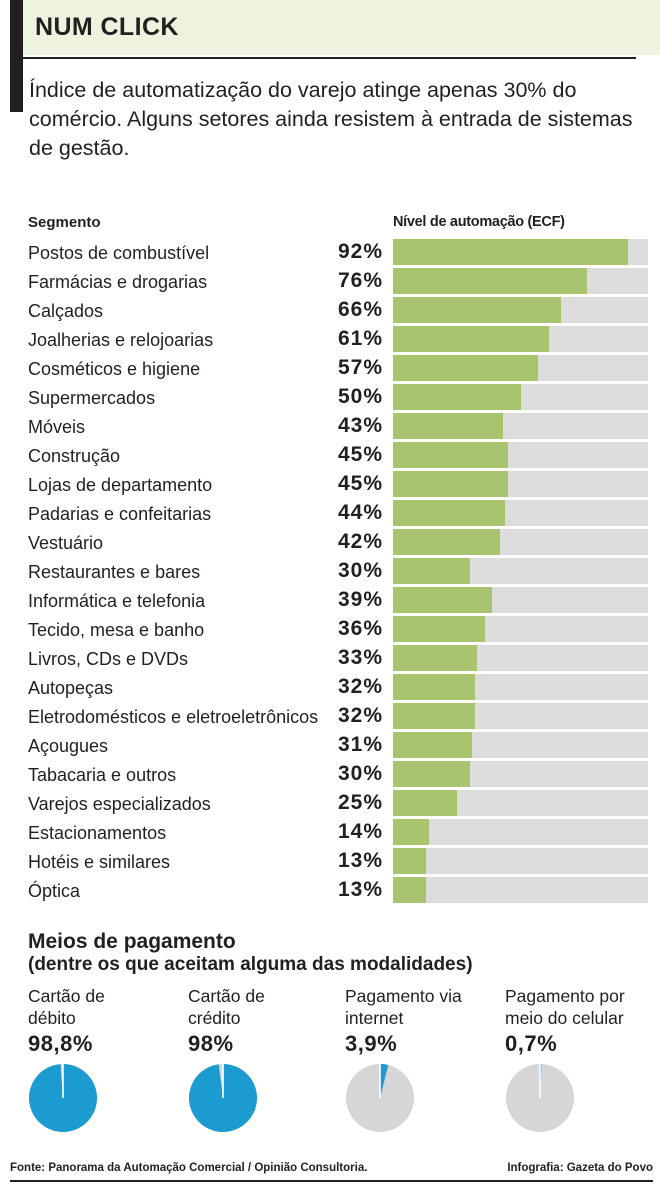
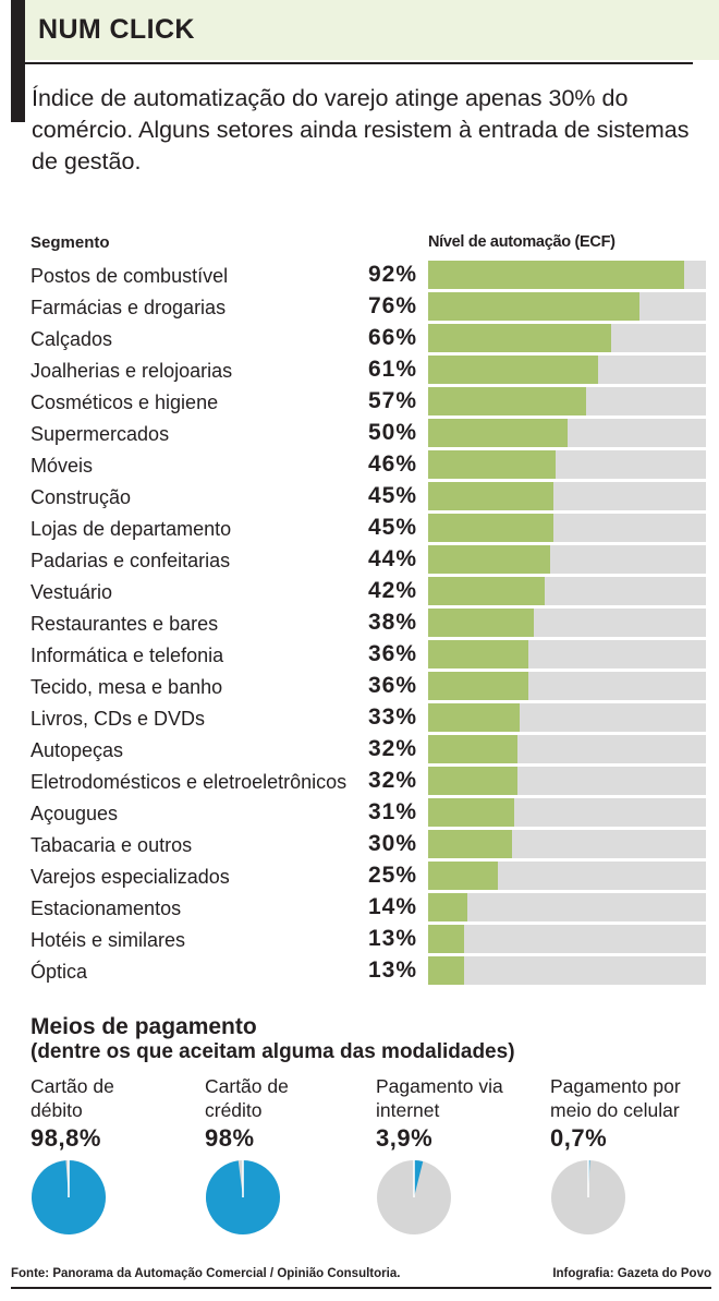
Móveis: 43% -> 46%
Restaurantes e bares: 30% -> 38%
Informática e telefonia: 39% -> 36%
